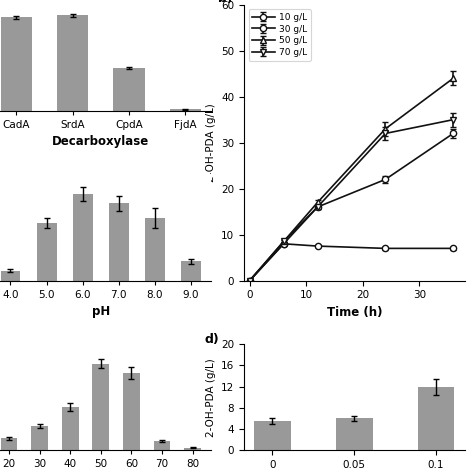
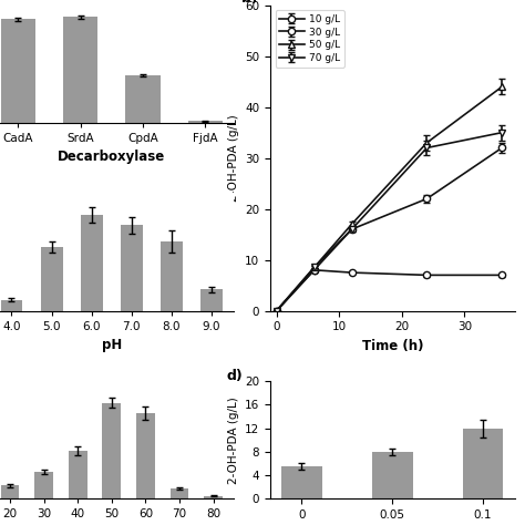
0.05: 6.0 -> 8.0
